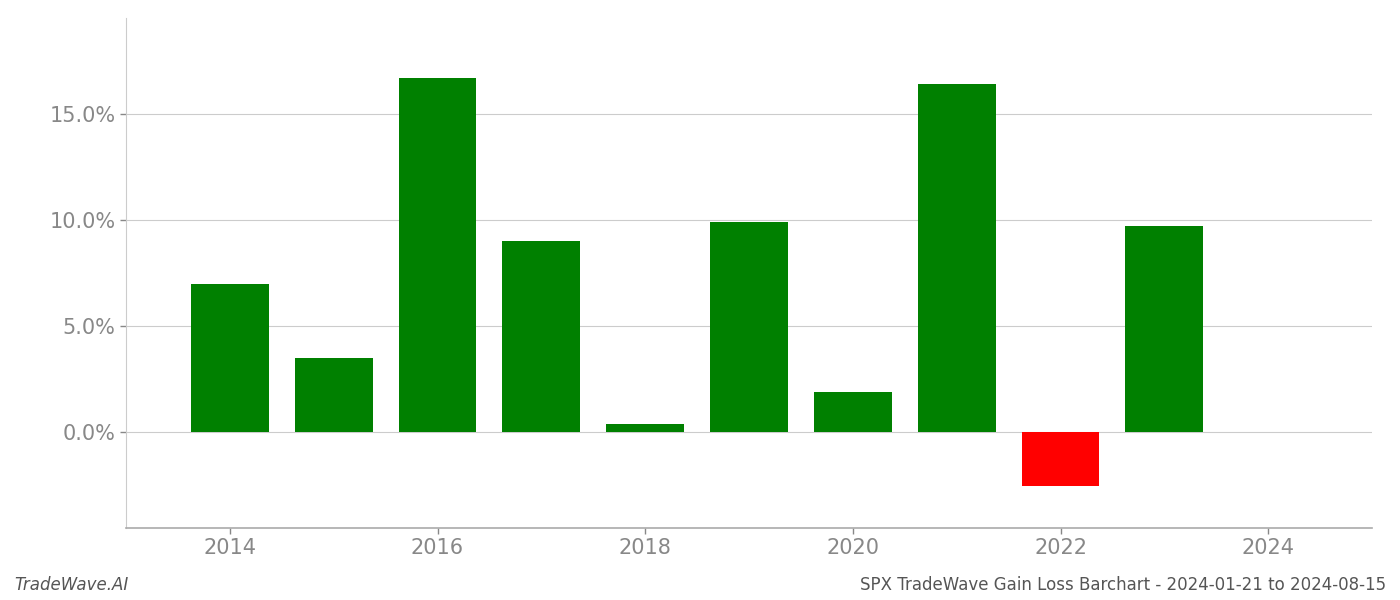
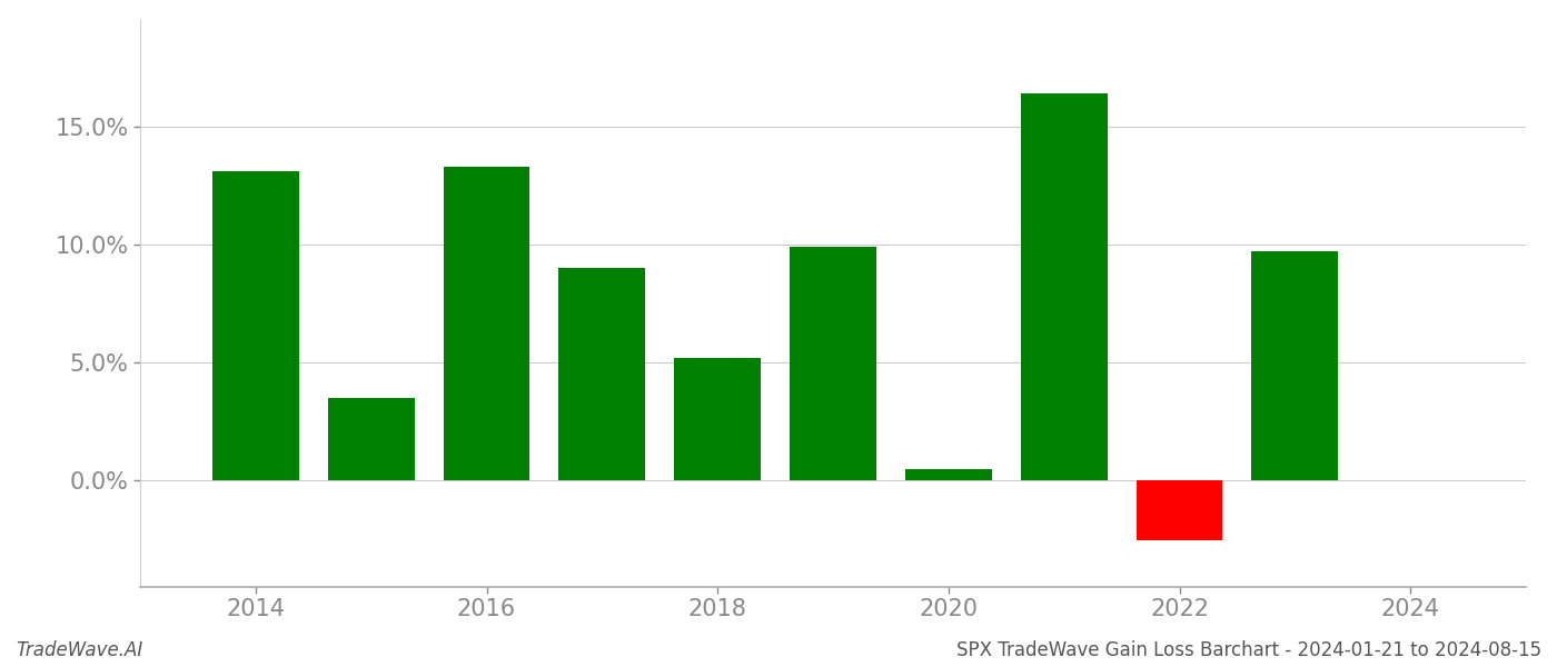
2014: 7.0% -> 13.1%
2016: 16.7% -> 13.3%
2018: 0.4% -> 5.2%
2020: 1.9% -> 0.5%
